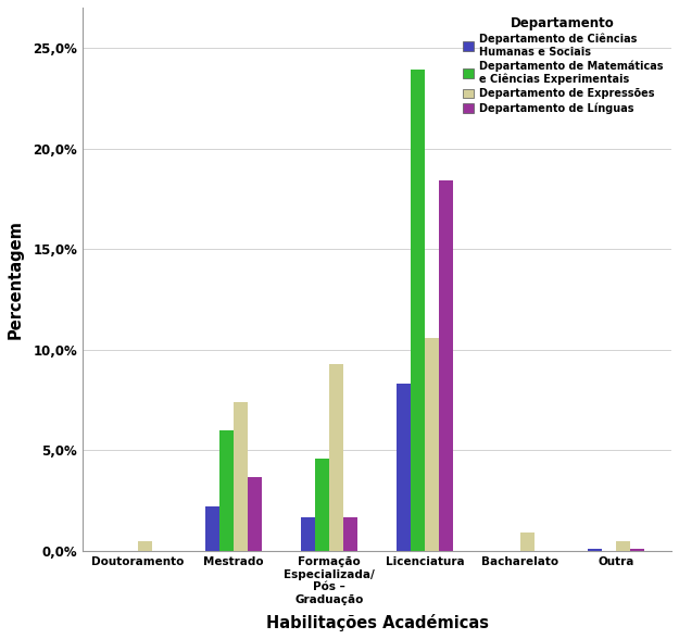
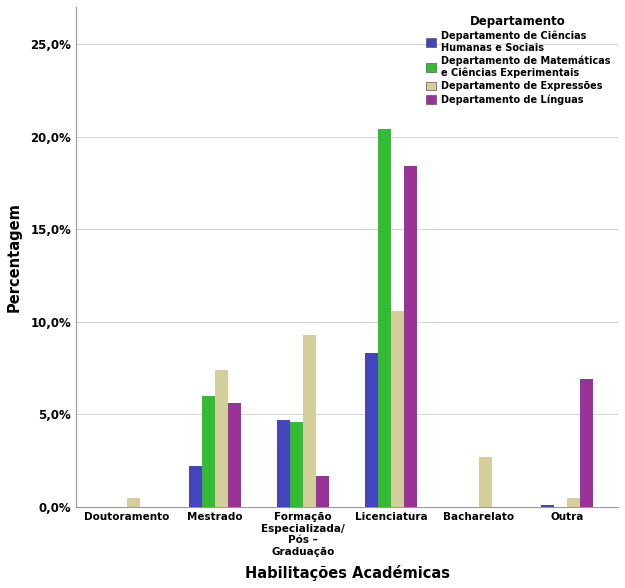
Departamento de Línguas/Mestrado: 3,7% -> 5,6%
Departamento de Ciências Humanas e Sociais/Formação Especializada/ Pós – Graduação: 1,7% -> 4,7%
Departamento de Matemáticas e Ciências Experimentais/Licenciatura: 23,9% -> 20,4%
Departamento de Expressões/Bacharelato: 0,9% -> 2,7%
Departamento de Línguas/Outra: 0,1% -> 6,9%
